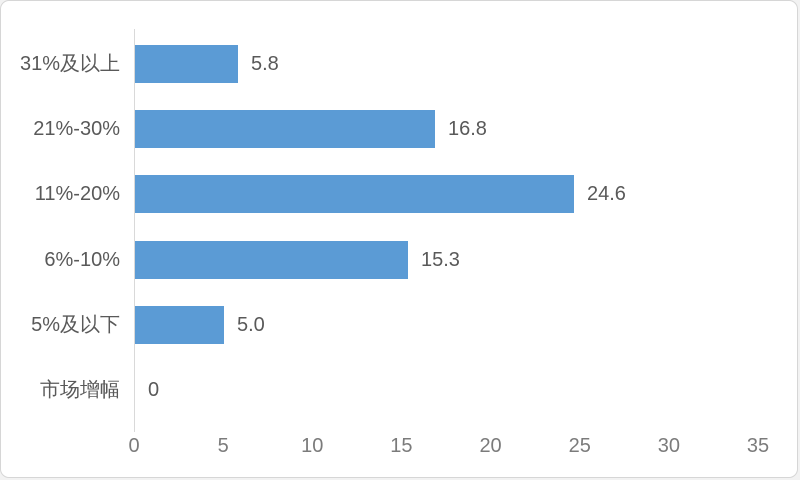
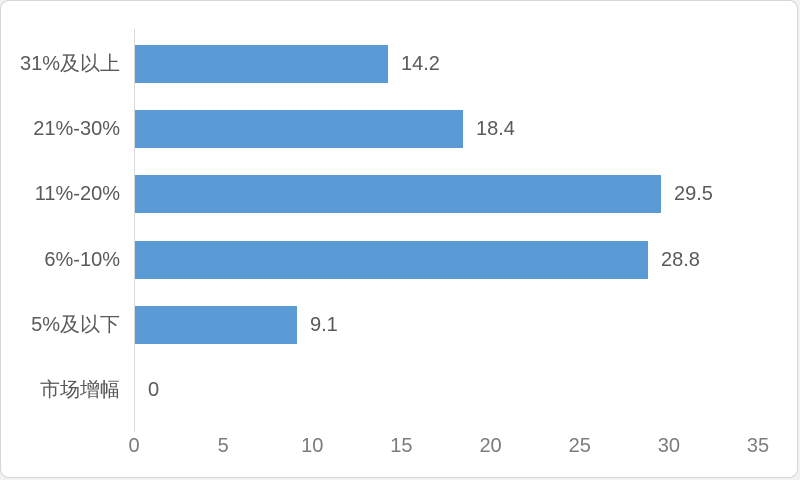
31%及以上: 5.8 -> 14.2
21%-30%: 16.8 -> 18.4
11%-20%: 24.6 -> 29.5
6%-10%: 15.3 -> 28.8
5%及以下: 5.0 -> 9.1
